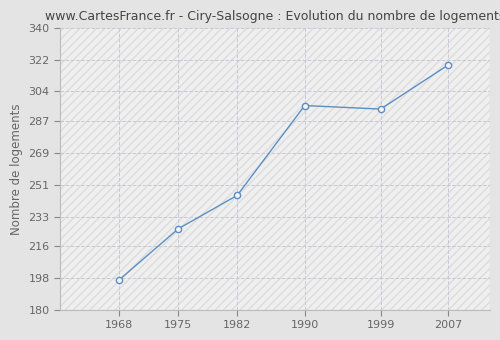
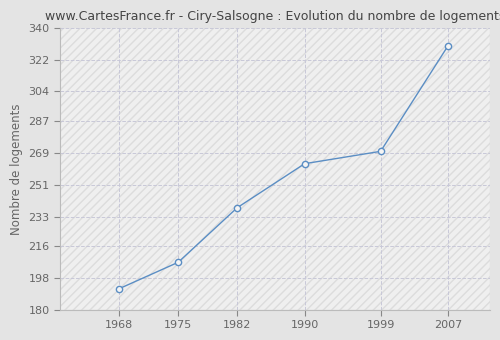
1968: 197 -> 192
1975: 226 -> 207
1982: 245 -> 238
1990: 296 -> 263
1999: 294 -> 270
2007: 319 -> 330
